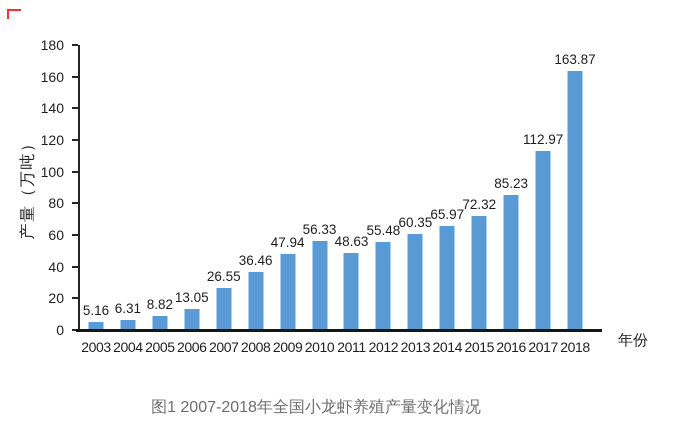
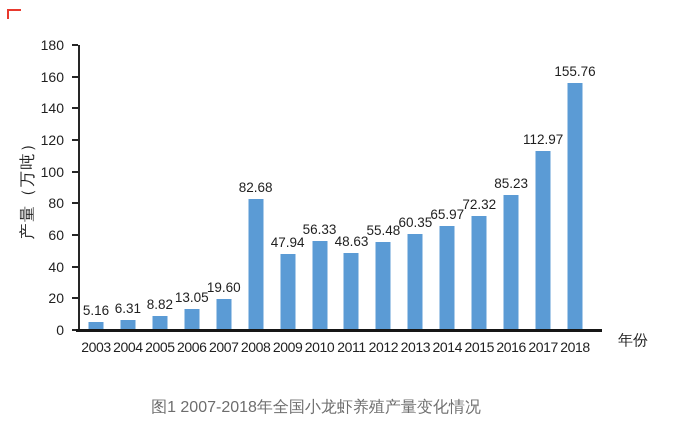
2007: 26.55 -> 19.60
2008: 36.46 -> 82.68
2018: 163.87 -> 155.76
